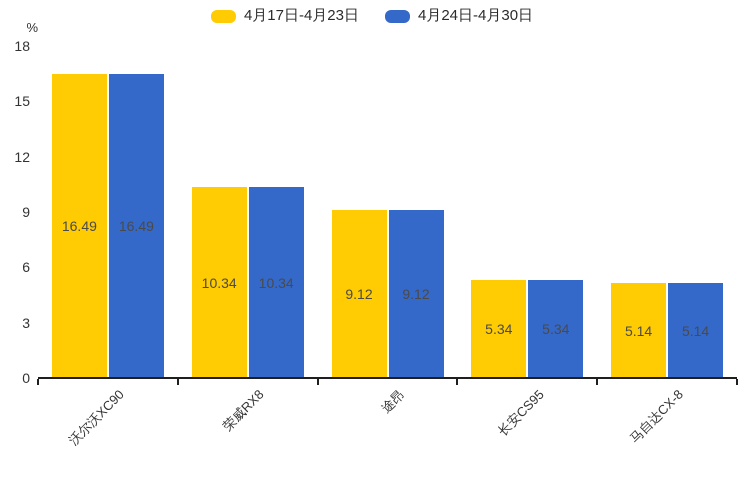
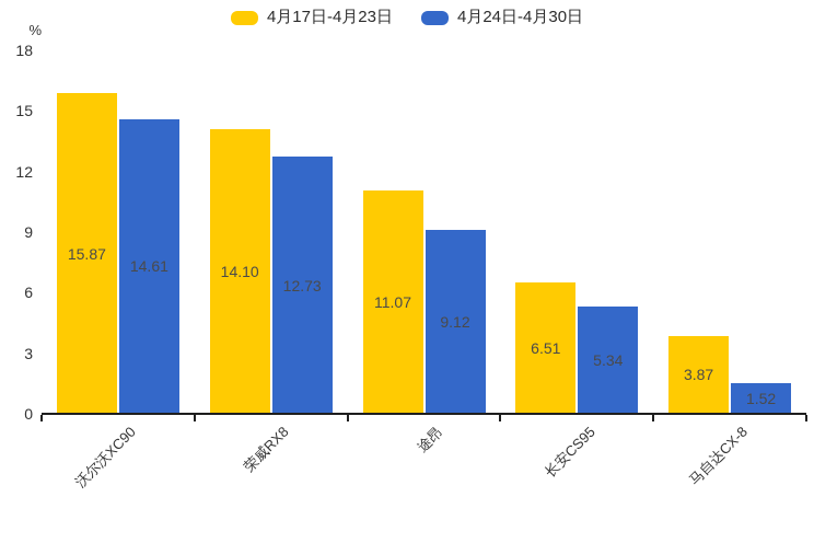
4月17日-4月23日/沃尔沃XC90: 16.49 -> 15.87
4月24日-4月30日/沃尔沃XC90: 16.49 -> 14.61
4月17日-4月23日/荣威RX8: 10.34 -> 14.10
4月24日-4月30日/荣威RX8: 10.34 -> 12.73
4月17日-4月23日/途昂: 9.12 -> 11.07
4月17日-4月23日/长安CS95: 5.34 -> 6.51
4月17日-4月23日/马自达CX-8: 5.14 -> 3.87
4月24日-4月30日/马自达CX-8: 5.14 -> 1.52
